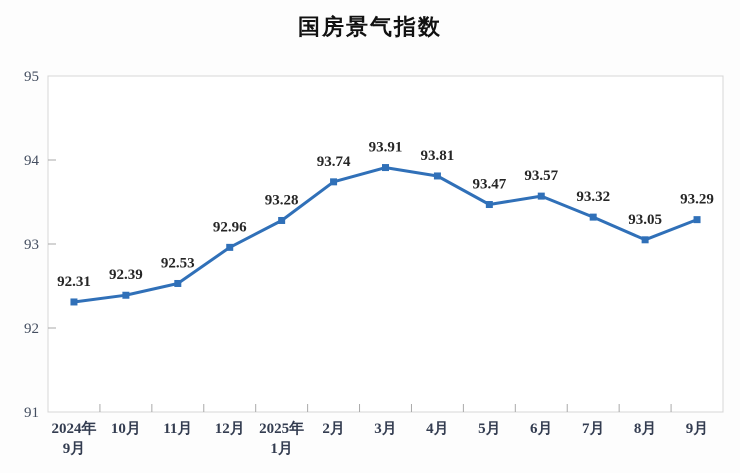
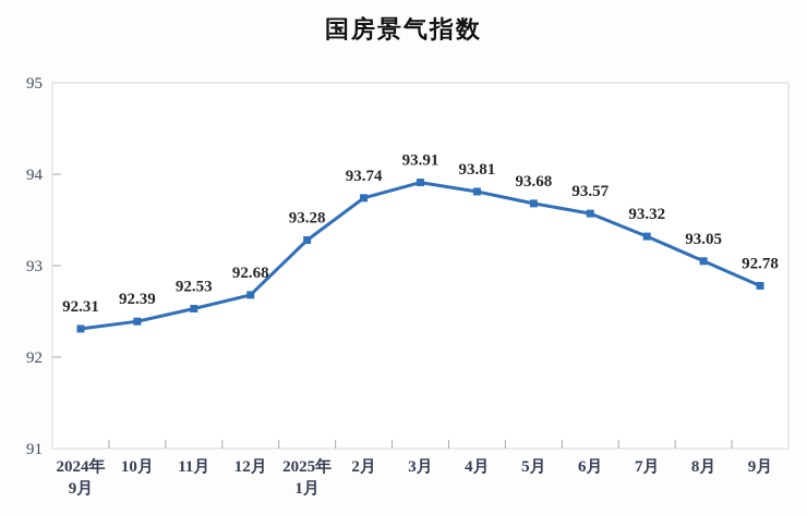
12月: 92.96 -> 92.68
5月: 93.47 -> 93.68
9月: 93.29 -> 92.78
